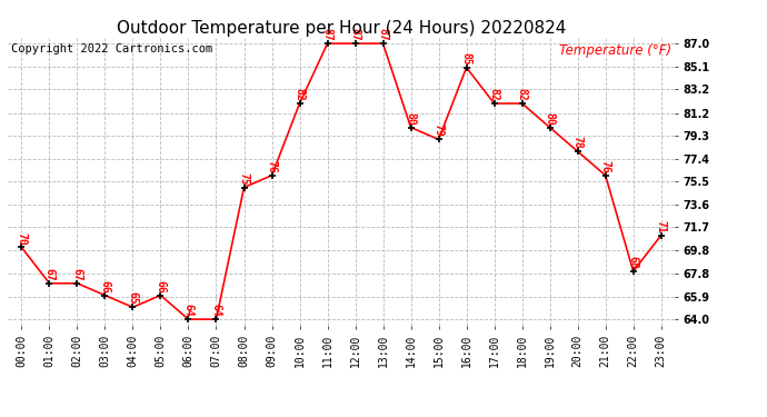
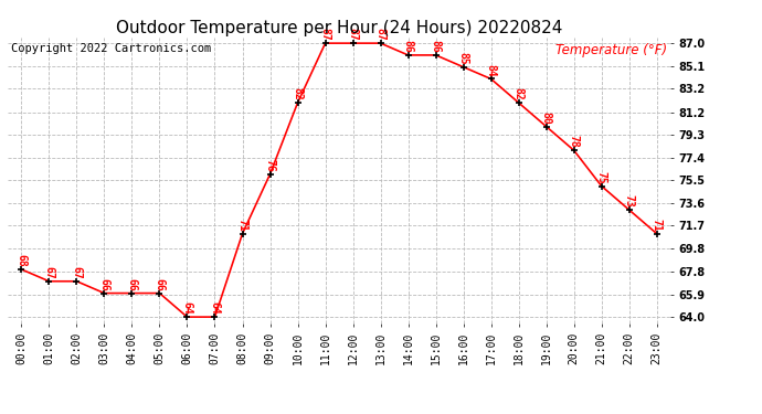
00:00: 70 -> 68
04:00: 65 -> 66
08:00: 75 -> 71
14:00: 80 -> 86
15:00: 79 -> 86
17:00: 82 -> 84
21:00: 76 -> 75
22:00: 68 -> 73
